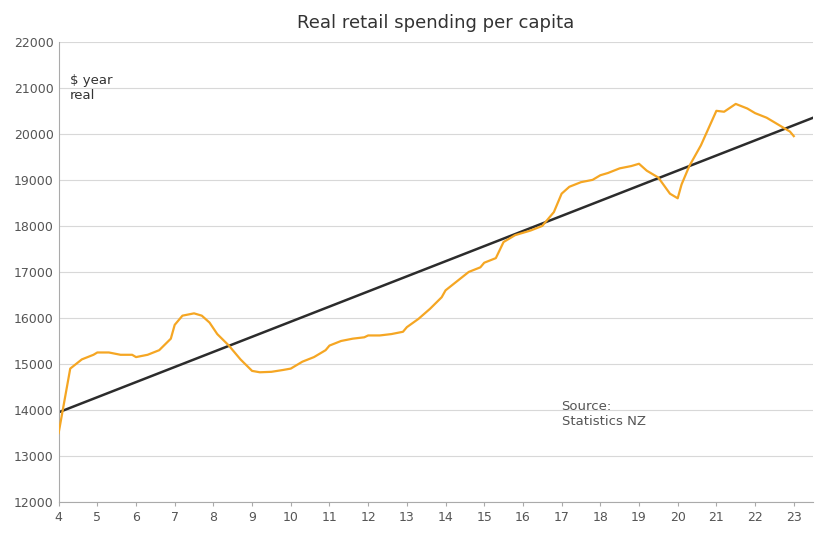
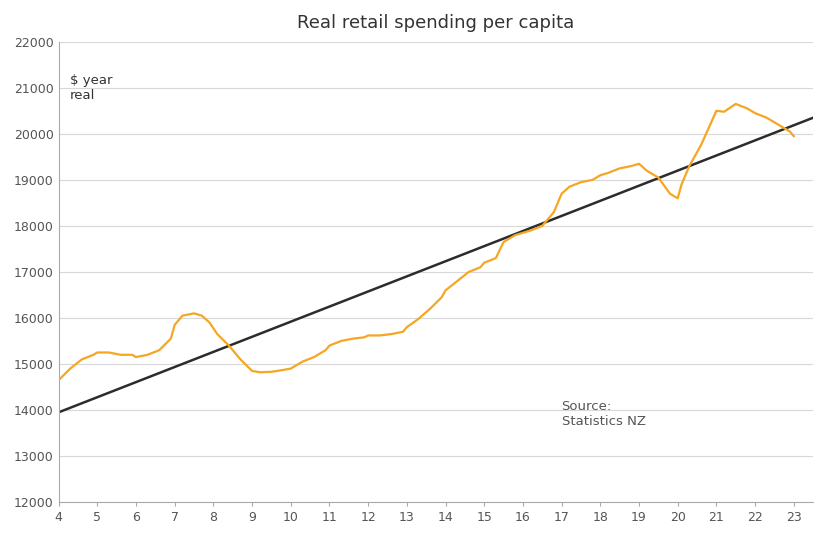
4: 13500 -> 14650
